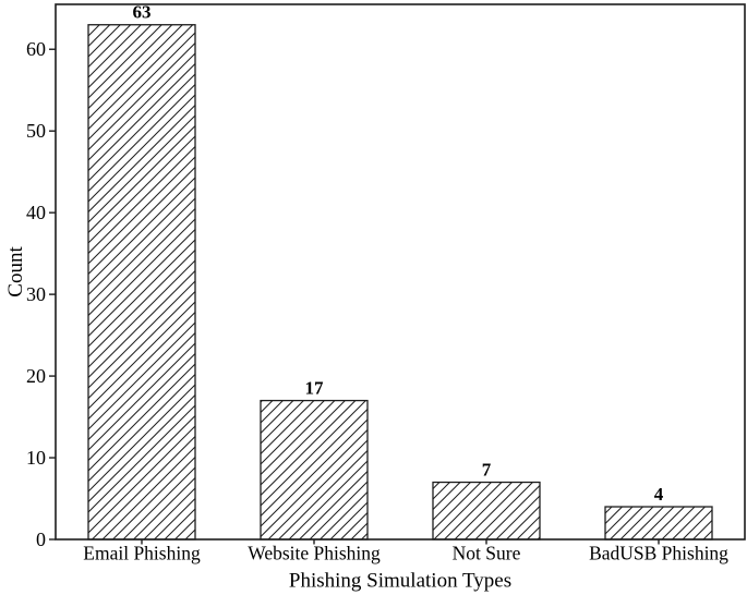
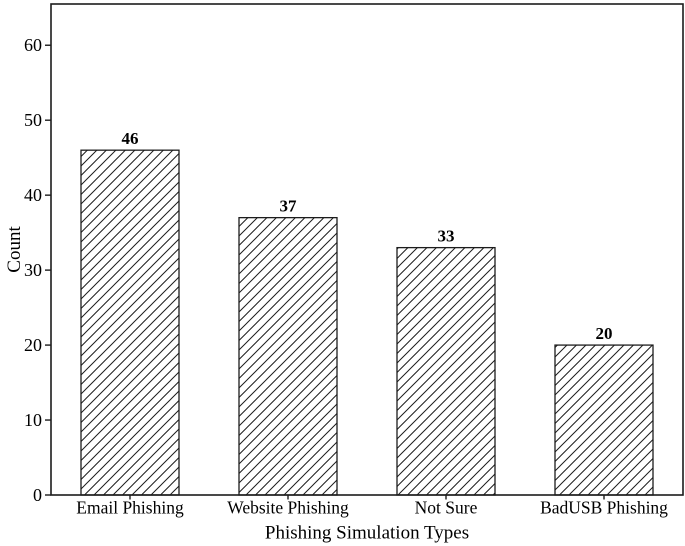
Email Phishing: 63 -> 46
Website Phishing: 17 -> 37
Not Sure: 7 -> 33
BadUSB Phishing: 4 -> 20
